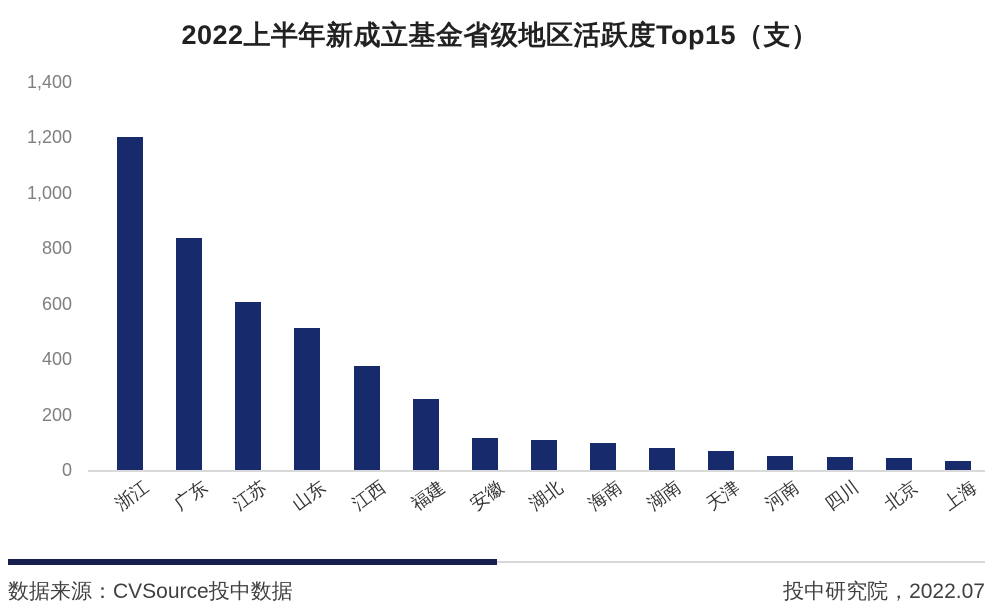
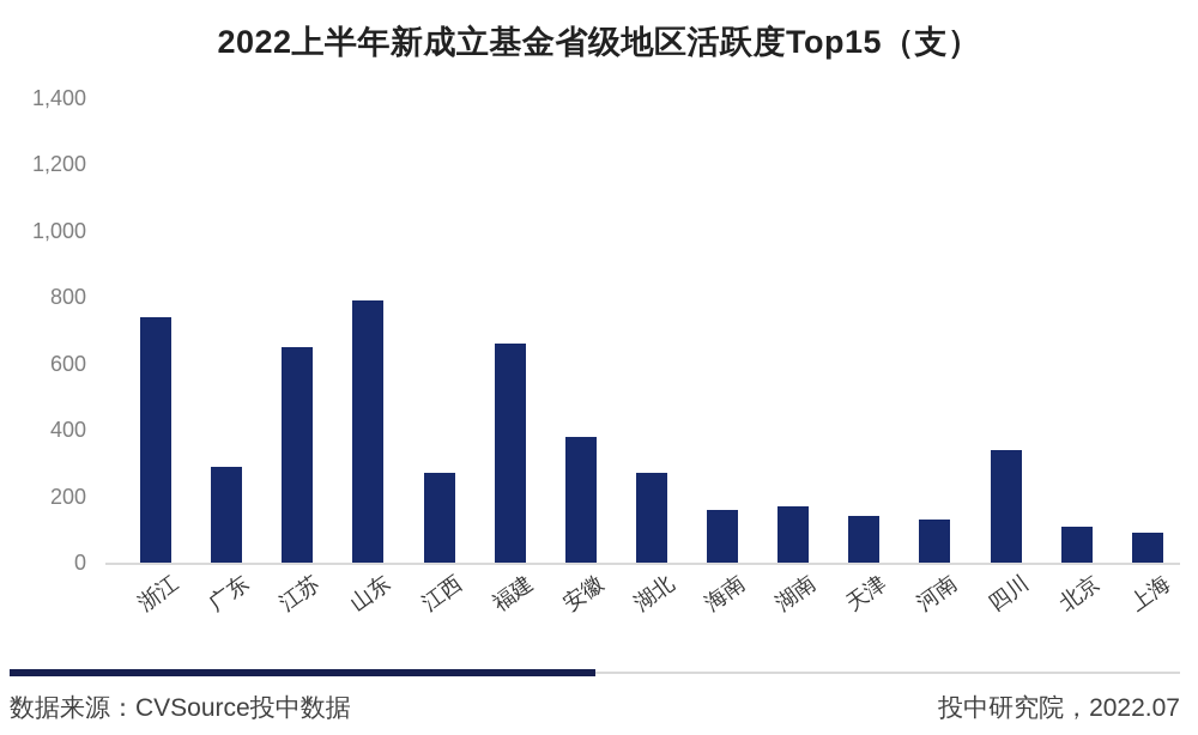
浙江: 1200 -> 740
广东: 840 -> 290
江苏: 600 -> 650
山东: 510 -> 790
江西: 370 -> 270
福建: 260 -> 660
安徽: 120 -> 380
湖北: 110 -> 270
海南: 100 -> 160
湖南: 80 -> 170
天津: 70 -> 140
河南: 50 -> 130
四川: 50 -> 340
北京: 40 -> 110
上海: 30 -> 90
